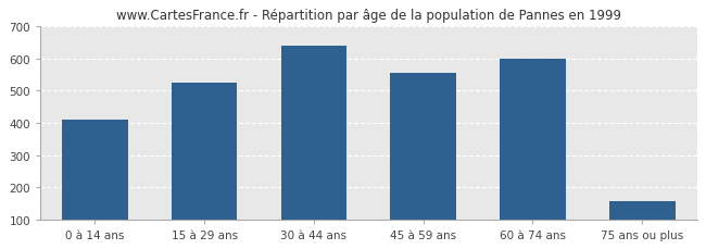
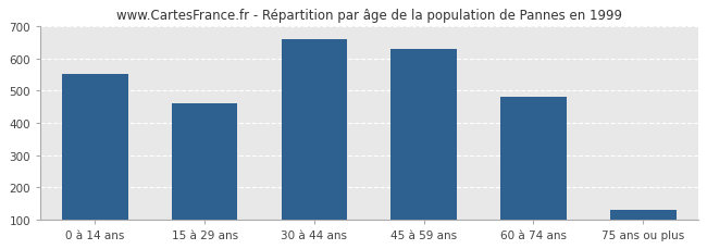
0 à 14 ans: 410 -> 553
15 à 29 ans: 525 -> 460
30 à 44 ans: 640 -> 662
45 à 59 ans: 555 -> 630
60 à 74 ans: 600 -> 481
75 ans ou plus: 155 -> 128
